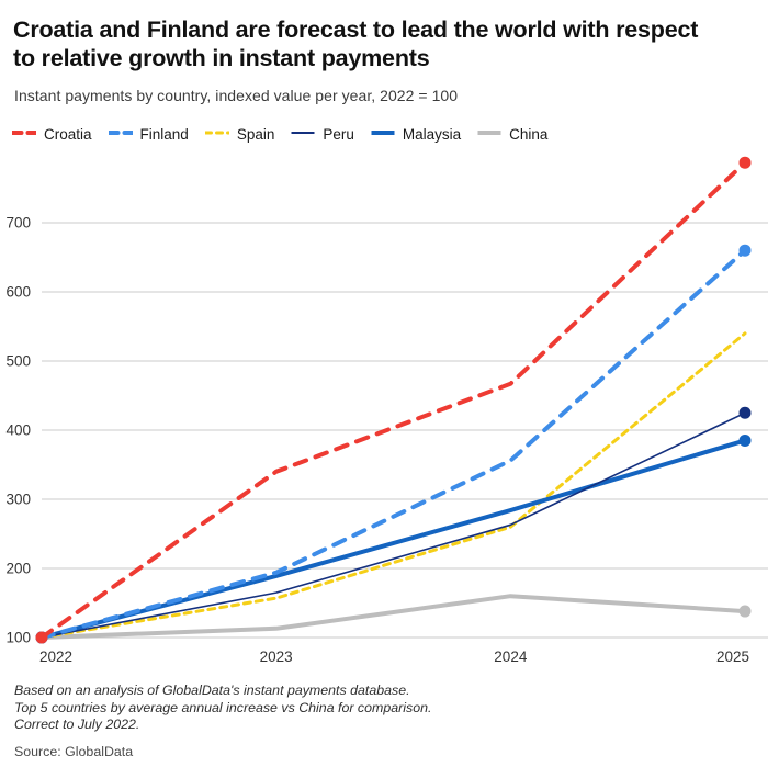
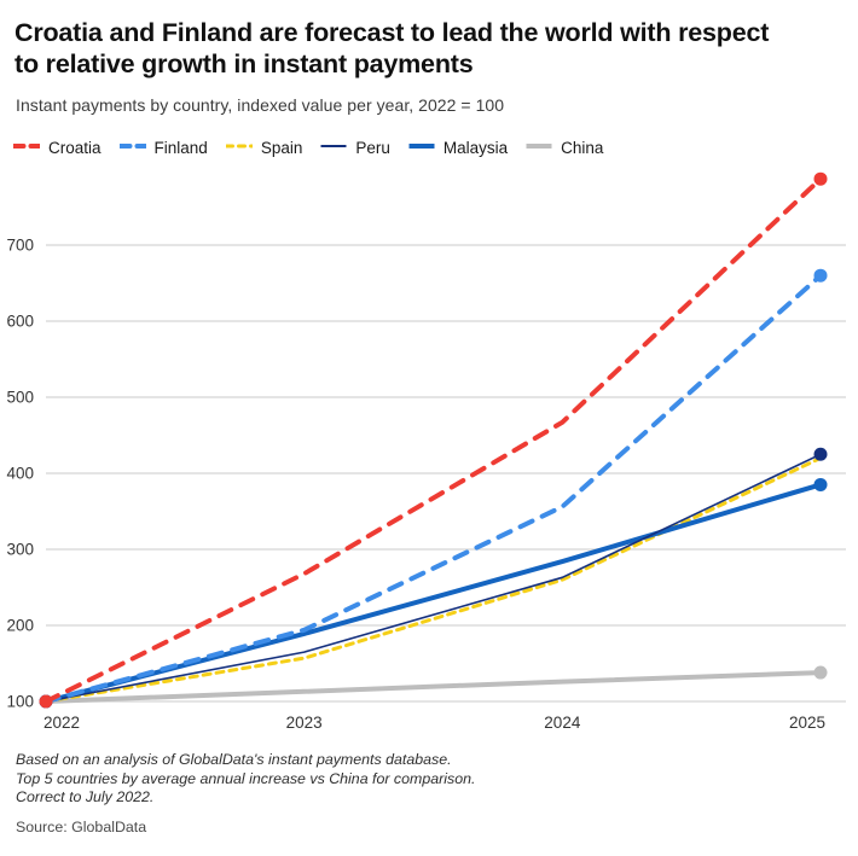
Croatia/2023: 340 -> 270
China/2024: 160 -> 130
Spain/2025: 540 -> 420
